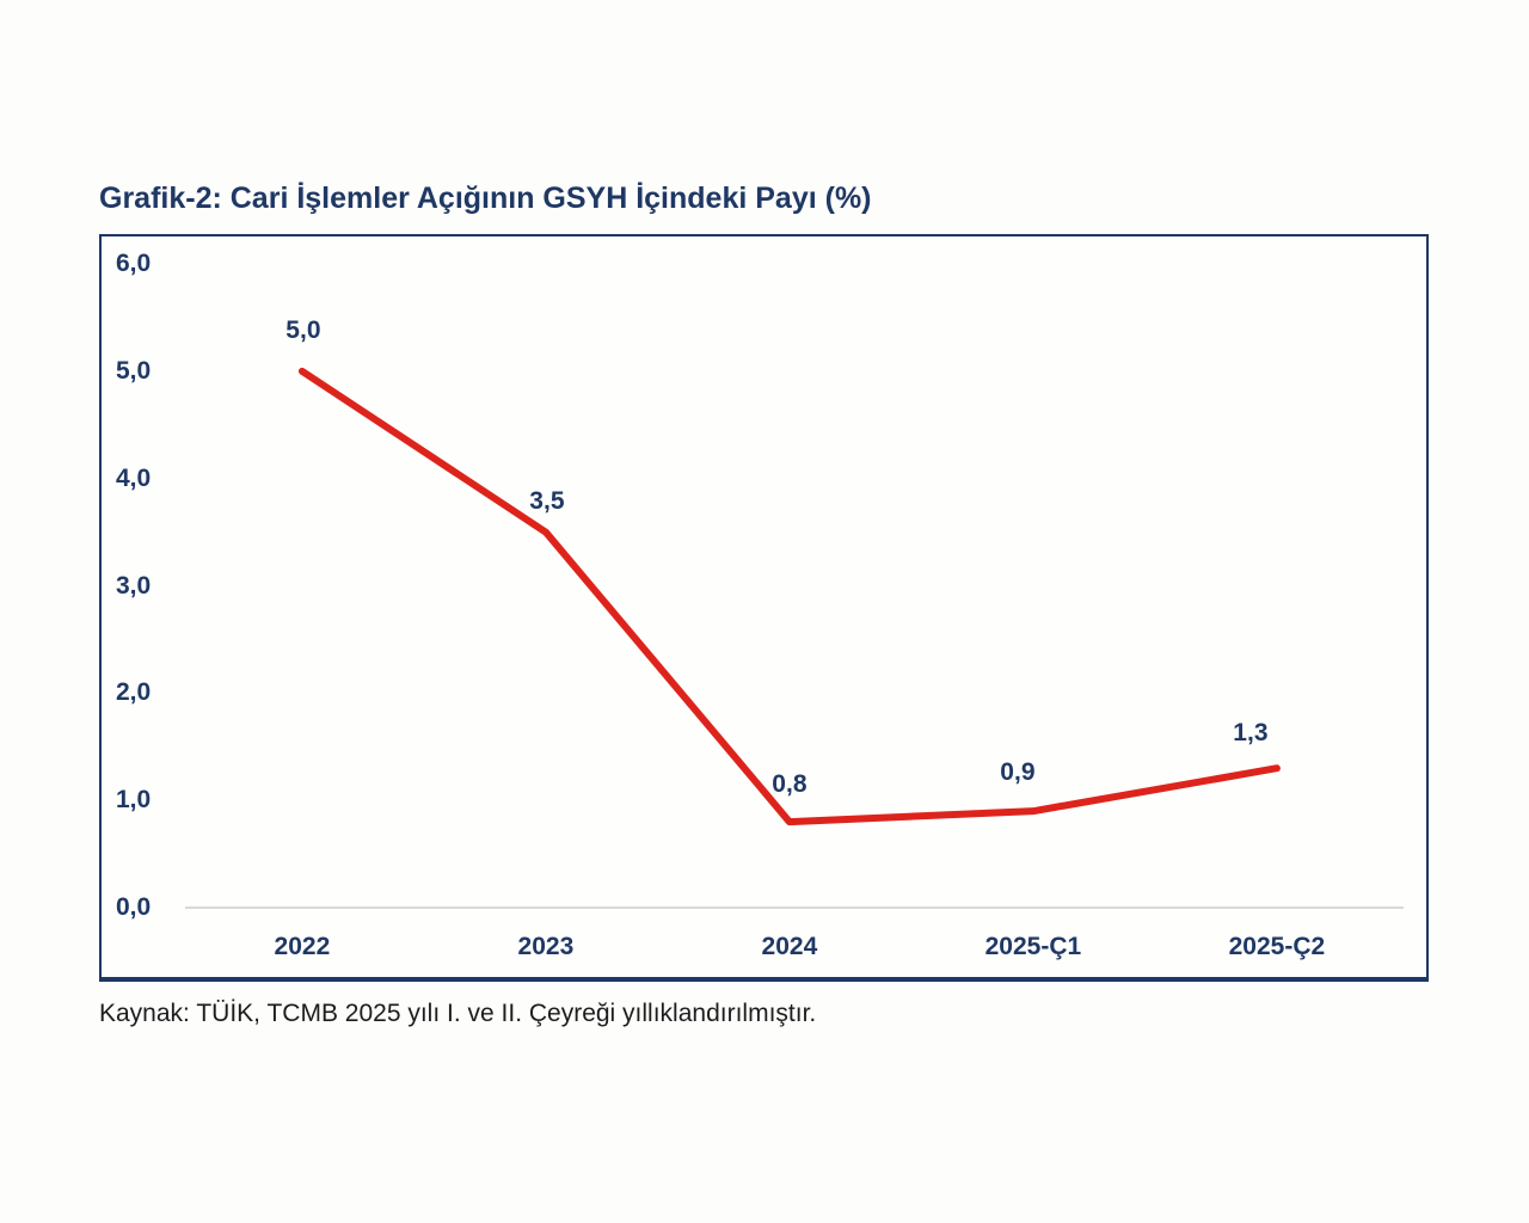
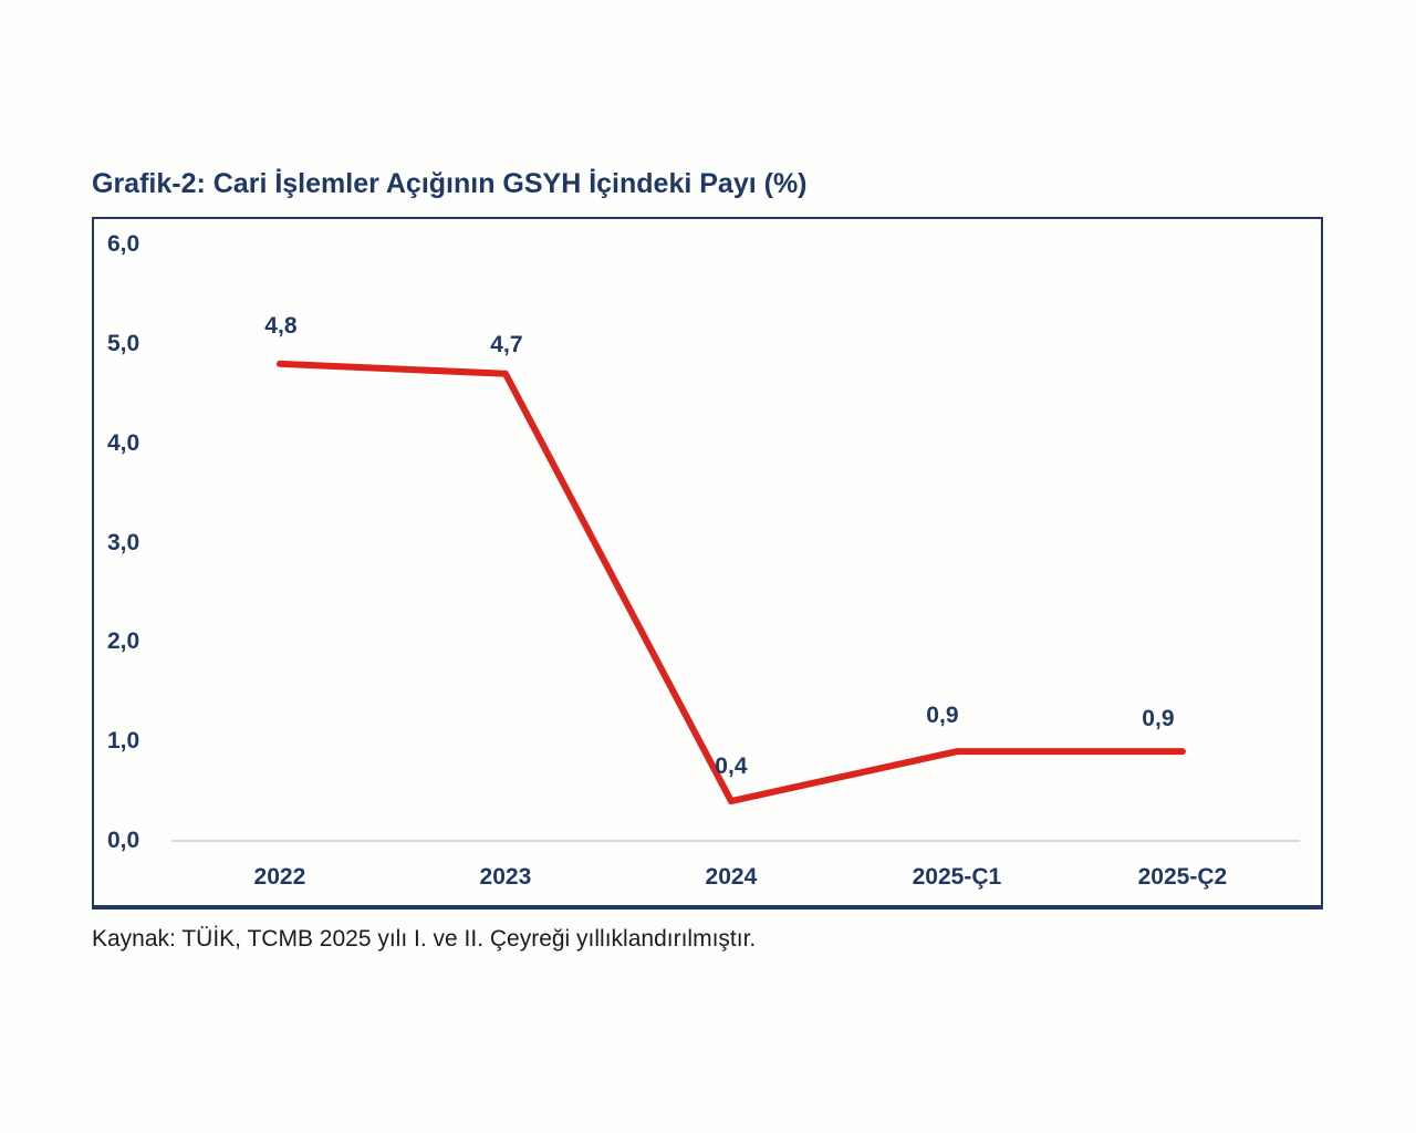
2022: 5,0 -> 4,8
2023: 3,5 -> 4,7
2024: 0,8 -> 0,4
2025-Ç2: 1,3 -> 0,9
